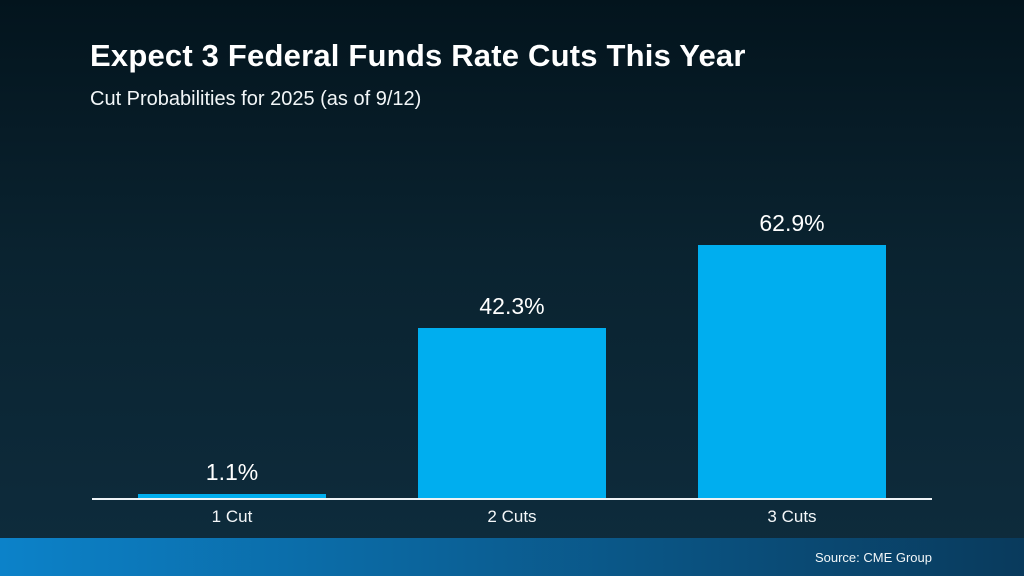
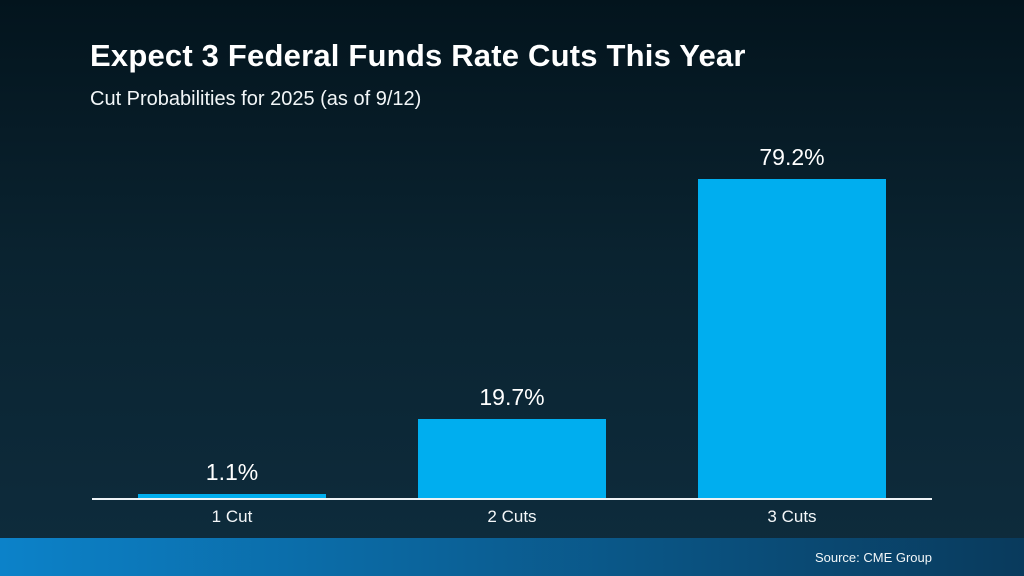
2 Cuts: 42.3% -> 19.7%
3 Cuts: 62.9% -> 79.2%
